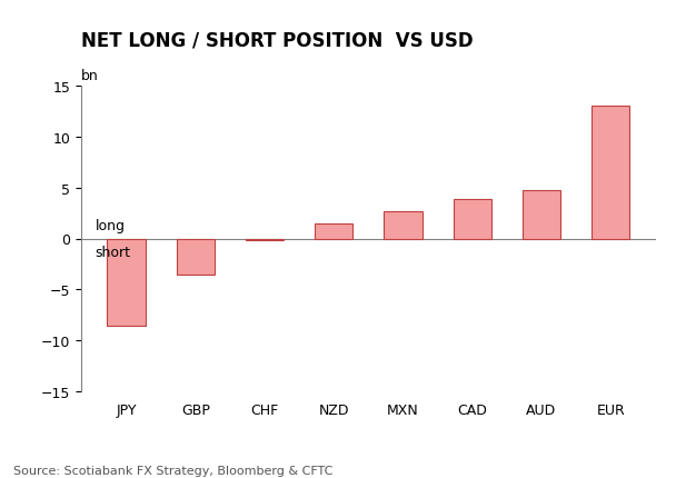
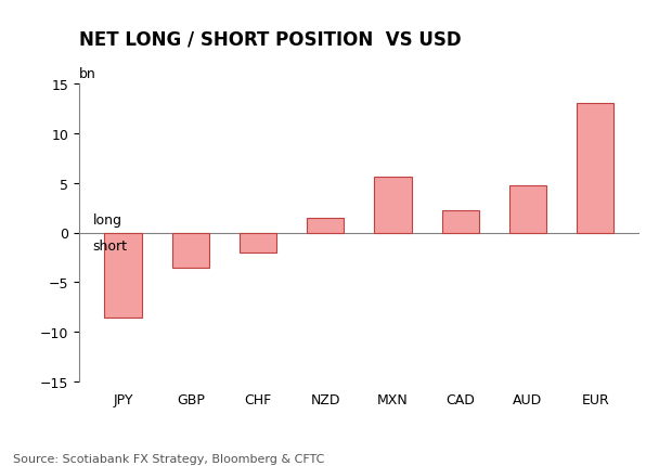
CHF: -0.2 -> -2.0
MXN: 2.7 -> 5.6
CAD: 3.9 -> 2.2
